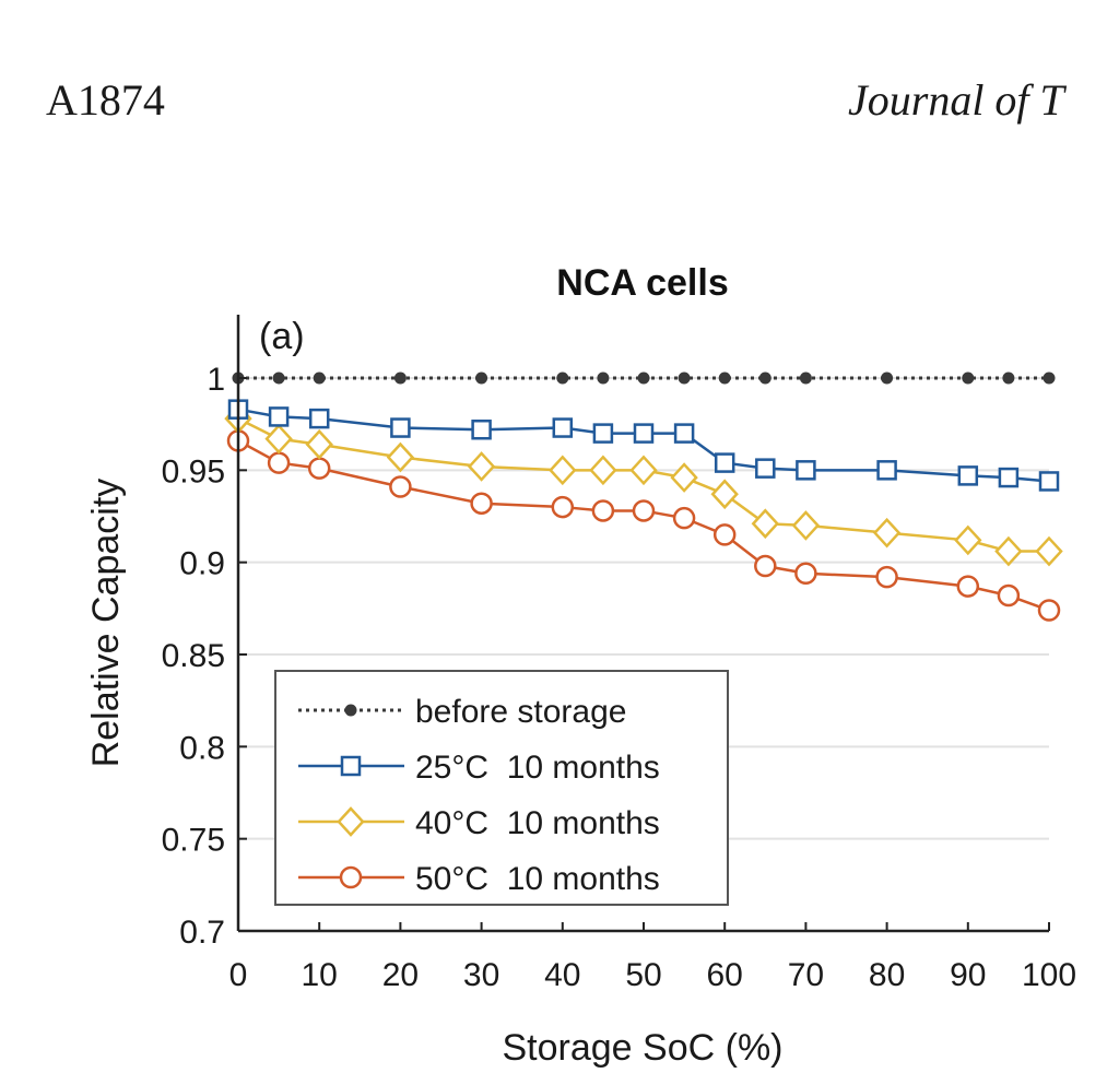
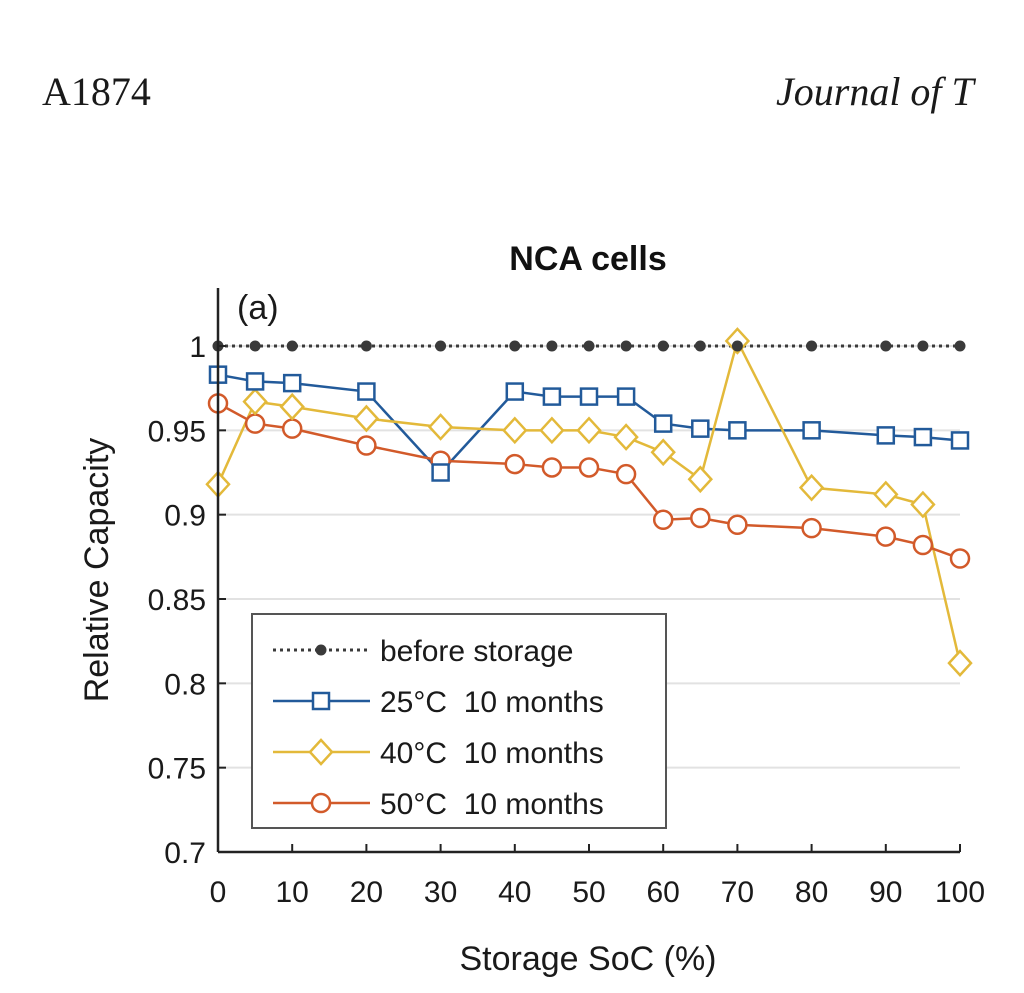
40°C 10 months/0: 0.978 -> 0.918
25°C 10 months/30: 0.972 -> 0.925
50°C 10 months/60: 0.915 -> 0.897
40°C 10 months/70: 0.920 -> 1.003
40°C 10 months/100: 0.906 -> 0.812
